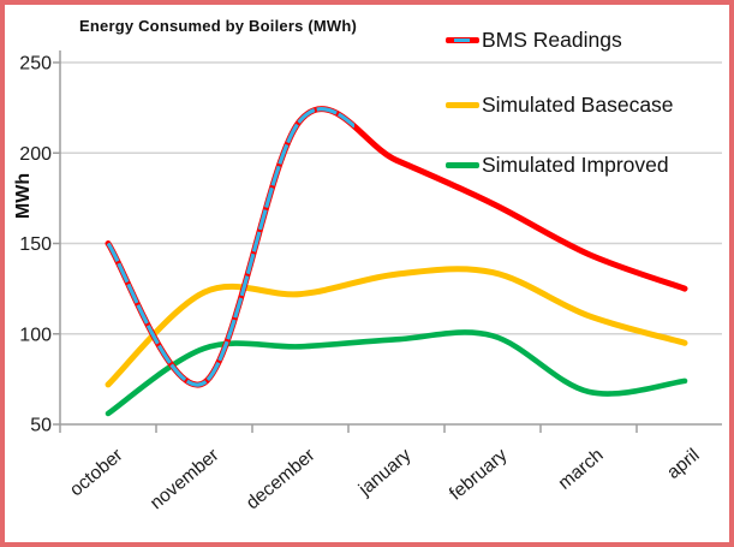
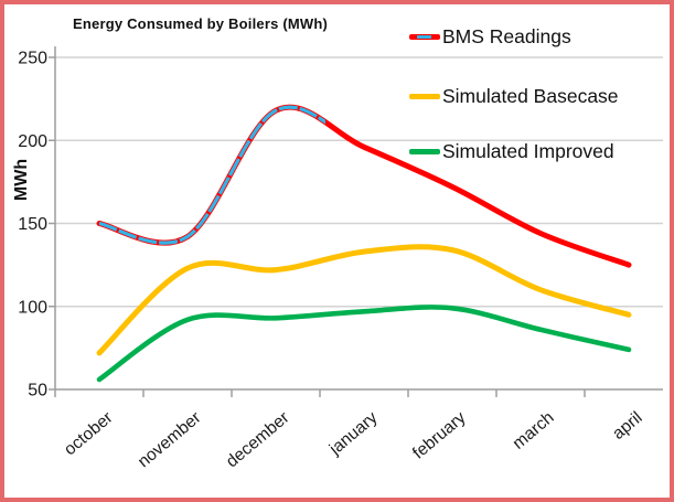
BMS Readings/november: 73 -> 142
Simulated Improved/march: 68 -> 86
